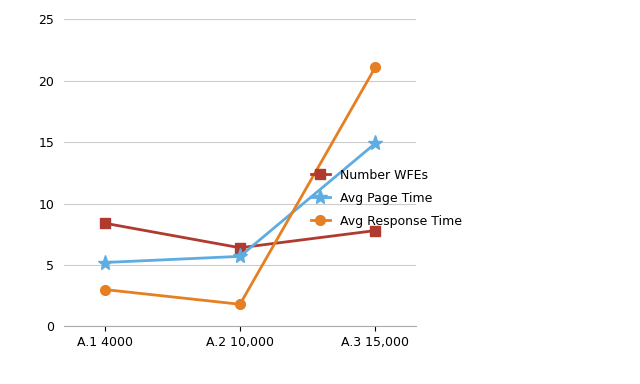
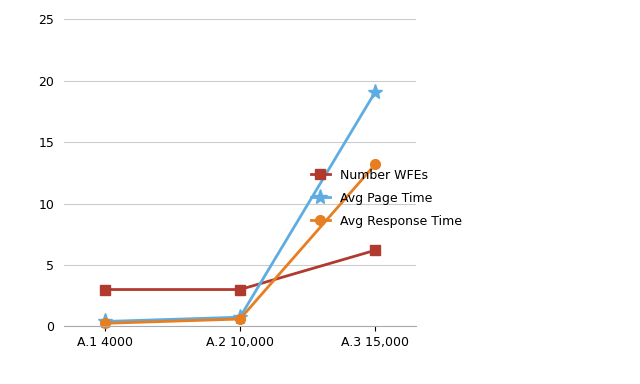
Number WFEs/A.1 4000: 8.4 -> 3.0
Avg Page Time/A.1 4000: 5.2 -> 0.4
Avg Response Time/A.1 4000: 3.0 -> 0.2
Number WFEs/A.2 10,000: 6.4 -> 3.0
Avg Page Time/A.2 10,000: 5.7 -> 0.8
Avg Response Time/A.2 10,000: 1.8 -> 0.6
Number WFEs/A.3 15,000: 7.8 -> 6.2
Avg Page Time/A.3 15,000: 14.9 -> 19.1
Avg Response Time/A.3 15,000: 21.1 -> 13.2
